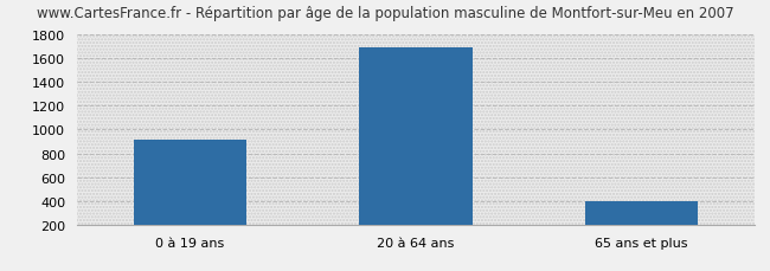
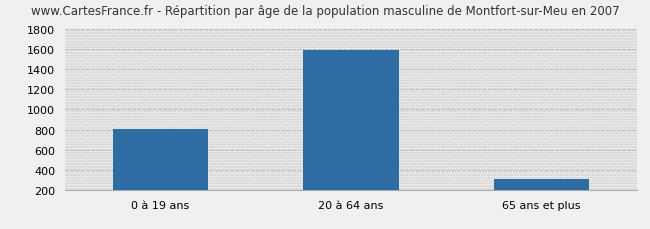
0 à 19 ans: 910 -> 810
20 à 64 ans: 1690 -> 1590
65 ans et plus: 400 -> 310
